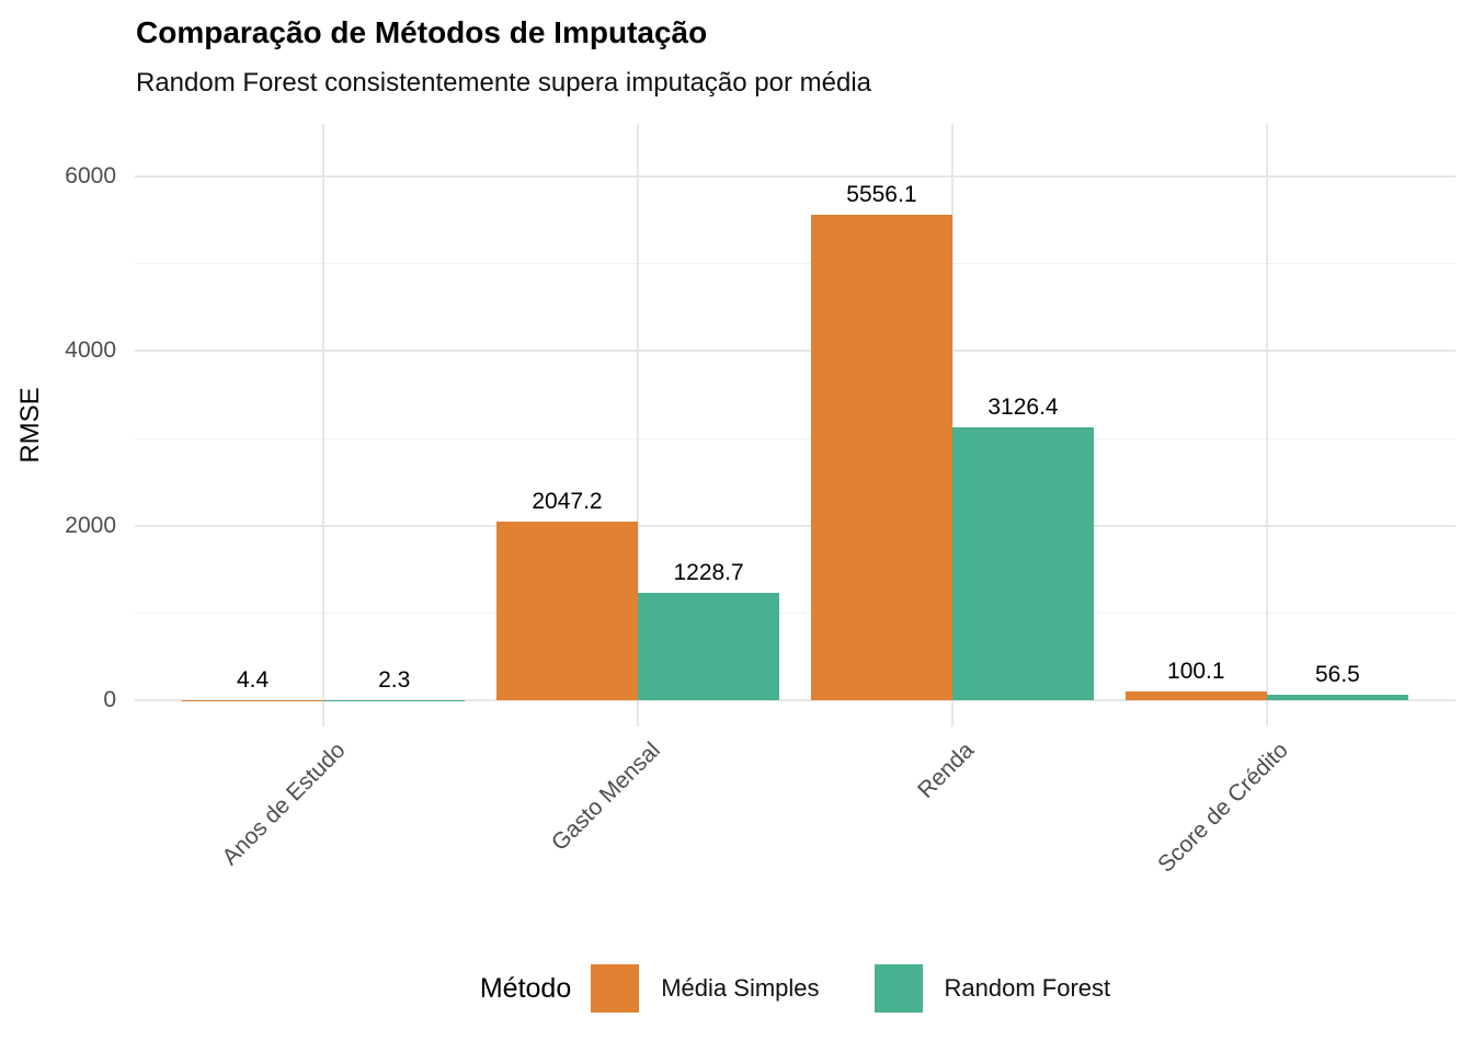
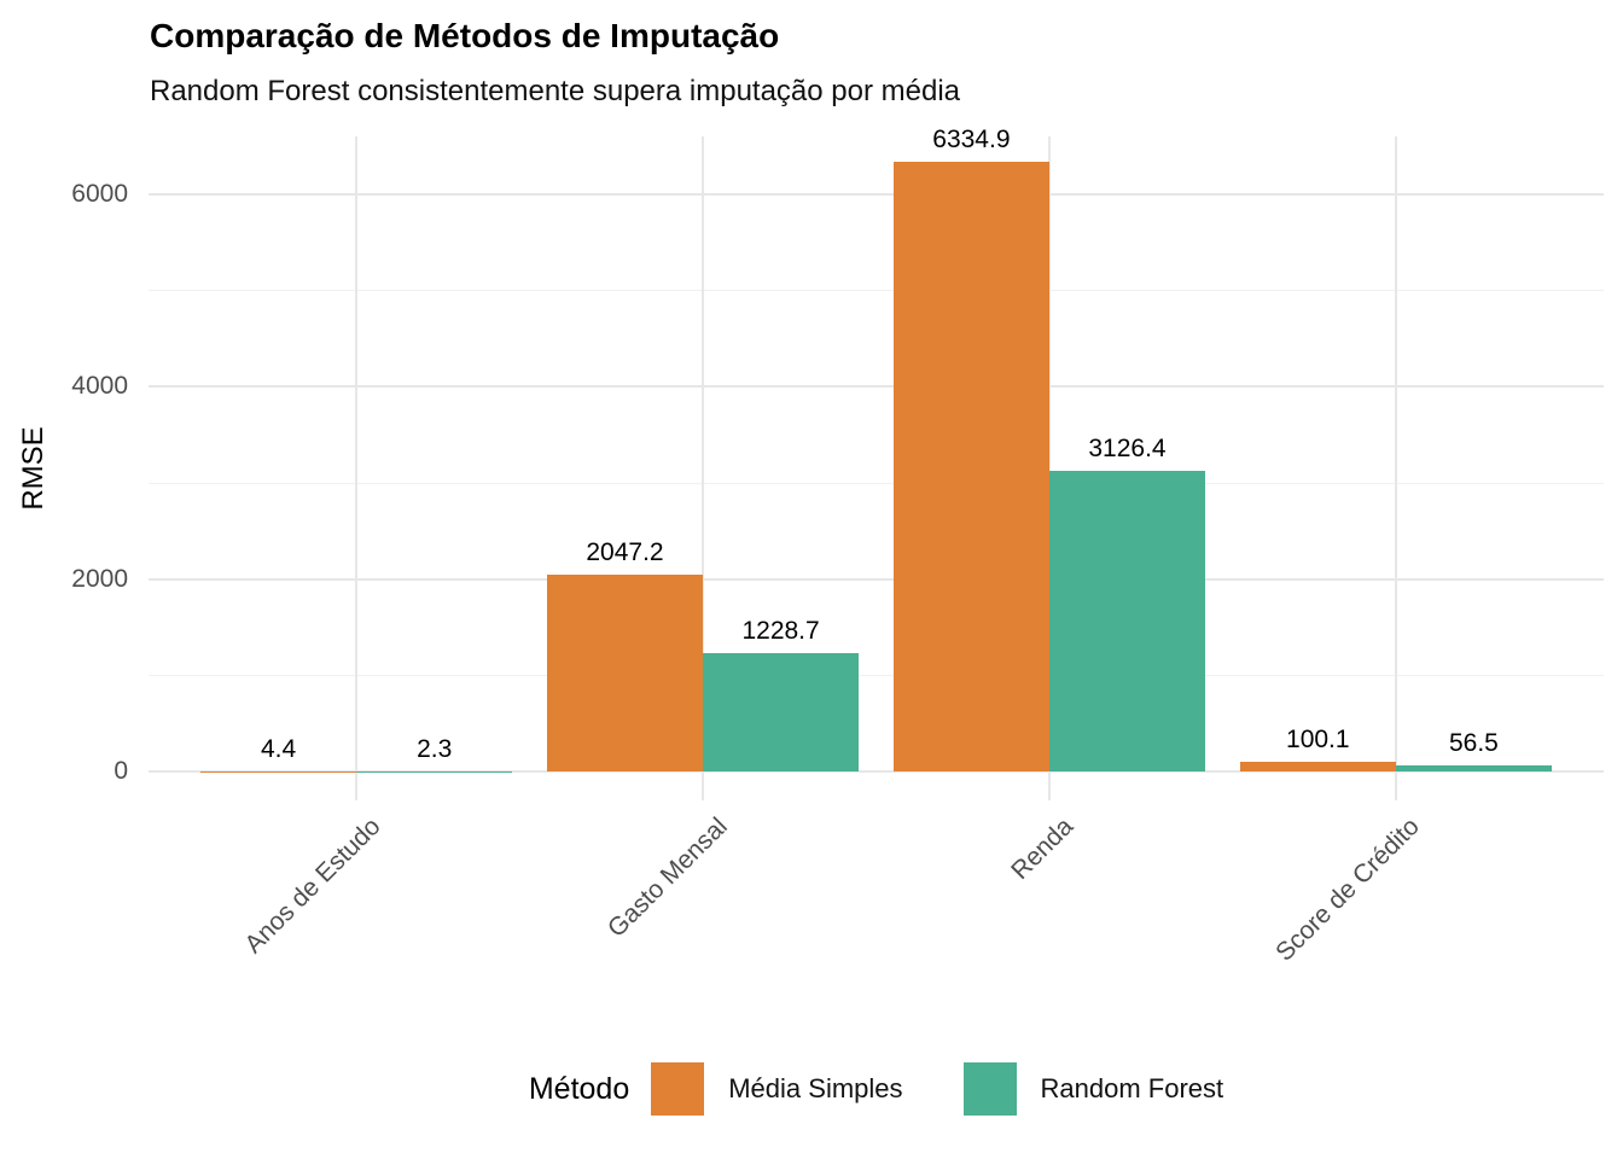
Média Simples/Renda: 5556.1 -> 6334.9
